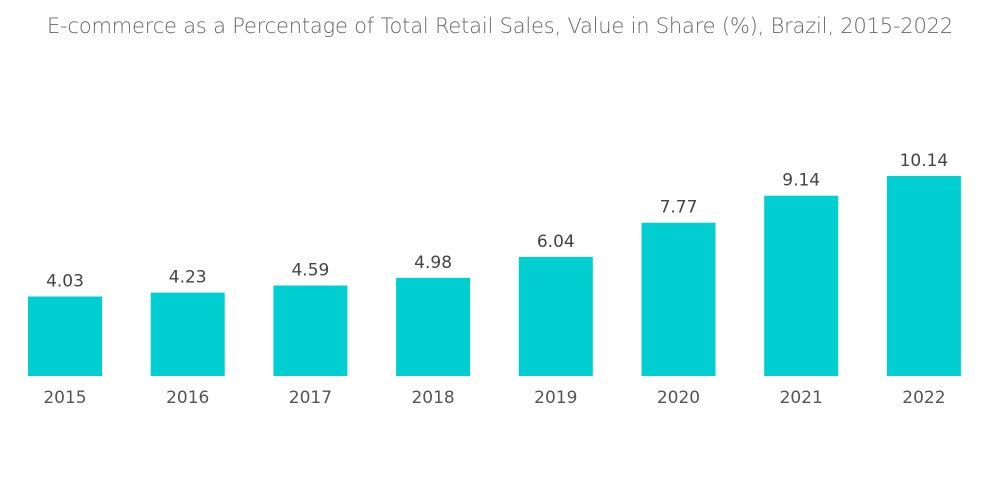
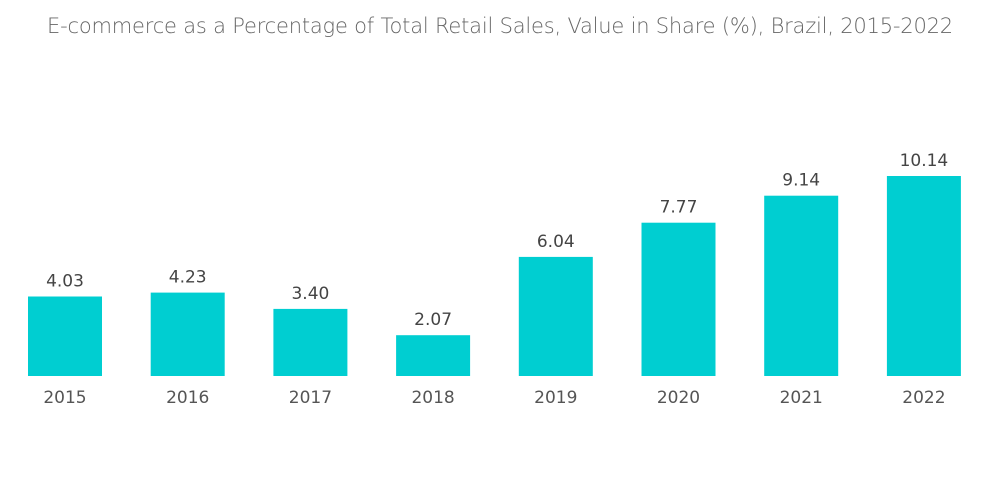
2017: 4.59 -> 3.40
2018: 4.98 -> 2.07
